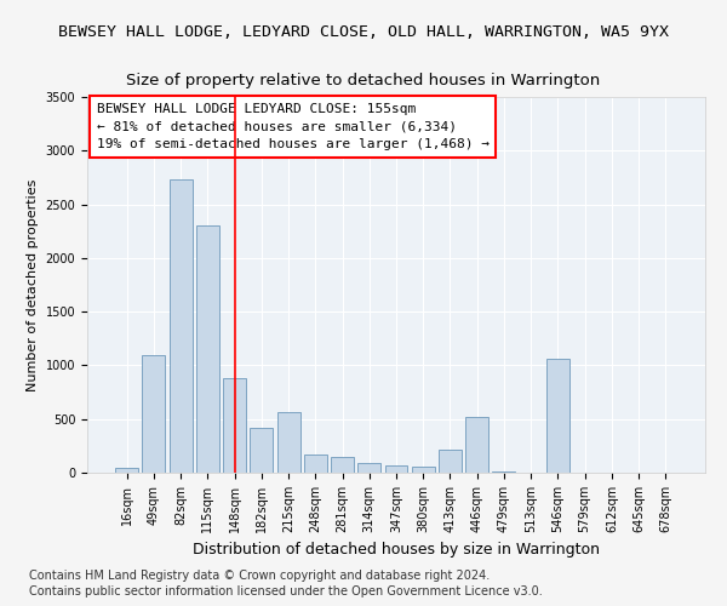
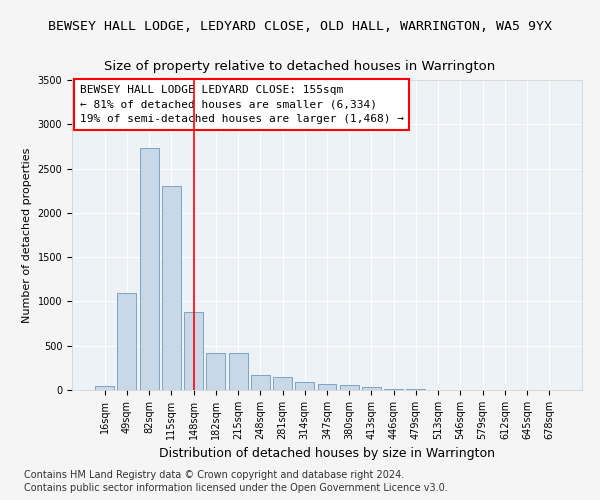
215sqm: 560 -> 420
413sqm: 220 -> 40
446sqm: 520 -> 20
546sqm: 1060 -> 0
